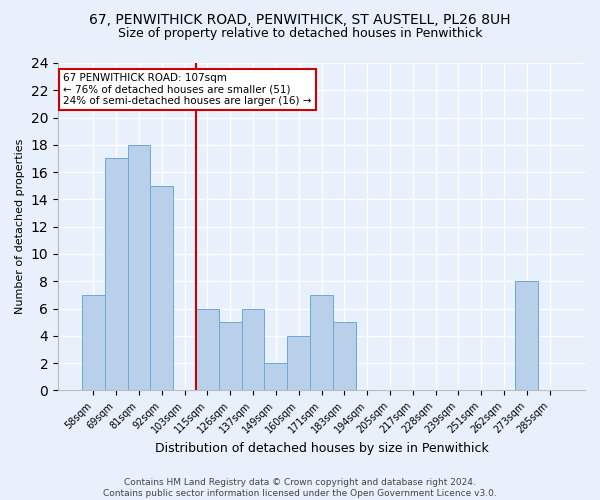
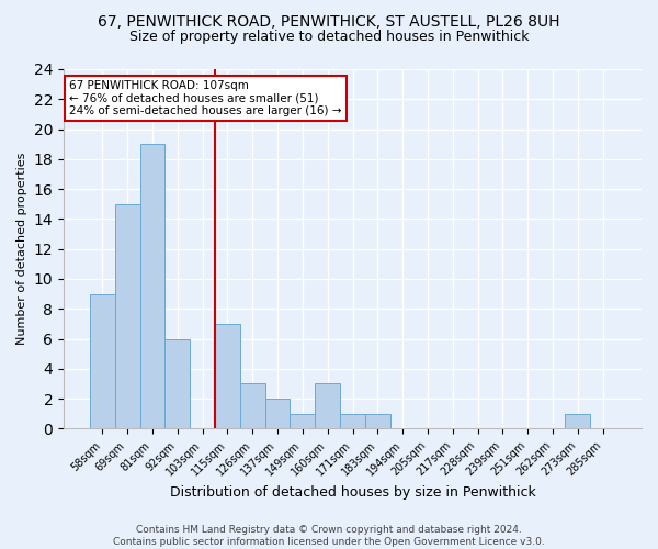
58sqm: 7 -> 9
69sqm: 17 -> 15
81sqm: 18 -> 19
92sqm: 15 -> 6
115sqm: 6 -> 7
126sqm: 5 -> 3
137sqm: 6 -> 2
149sqm: 2 -> 1
160sqm: 4 -> 3
171sqm: 7 -> 1
183sqm: 5 -> 1
273sqm: 8 -> 1
